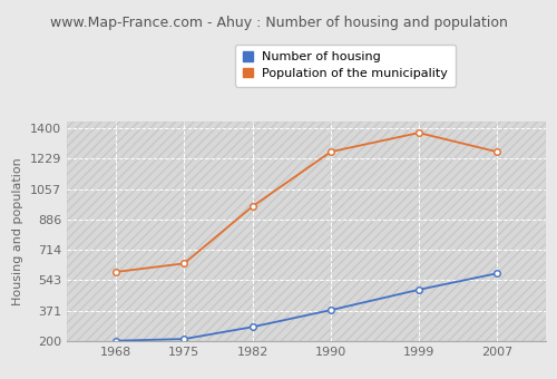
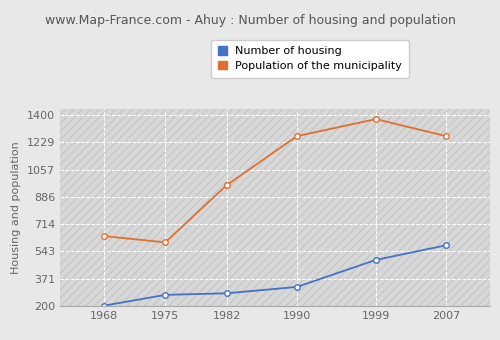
Population of the municipality/1968: 590 -> 640
Number of housing/1975: 210 -> 270
Population of the municipality/1975: 640 -> 600
Number of housing/1990: 380 -> 320
